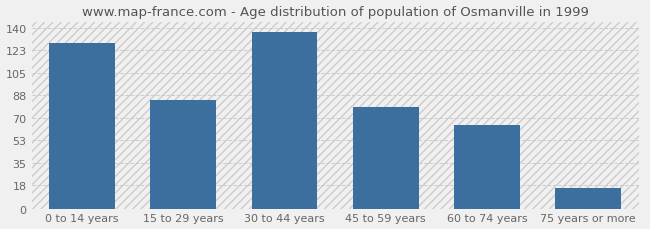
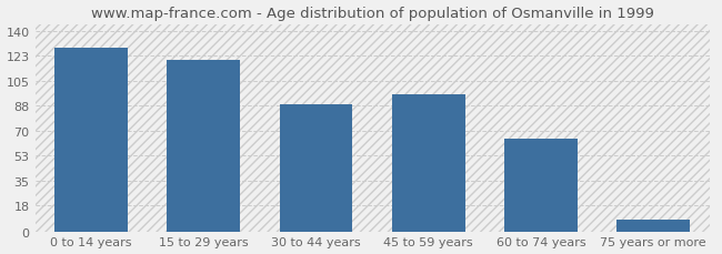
15 to 29 years: 84 -> 120
30 to 44 years: 137 -> 89
45 to 59 years: 79 -> 96
75 years or more: 16 -> 8
